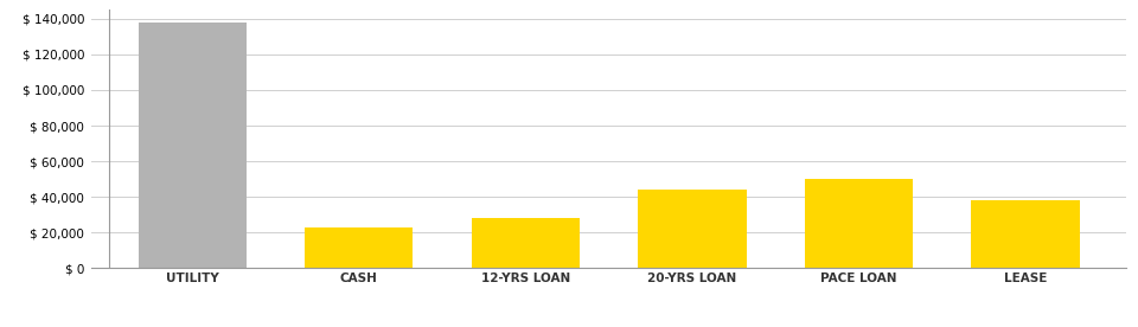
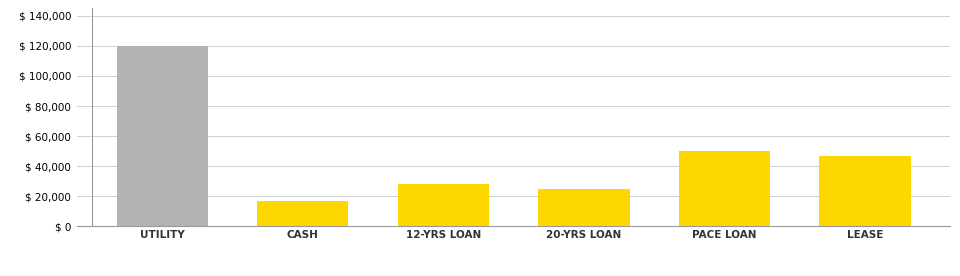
UTILITY: $ 138,000 -> $ 120,000
CASH: $ 23,000 -> $ 17,000
20-YRS LOAN: $ 44,000 -> $ 25,000
LEASE: $ 38,000 -> $ 47,000
